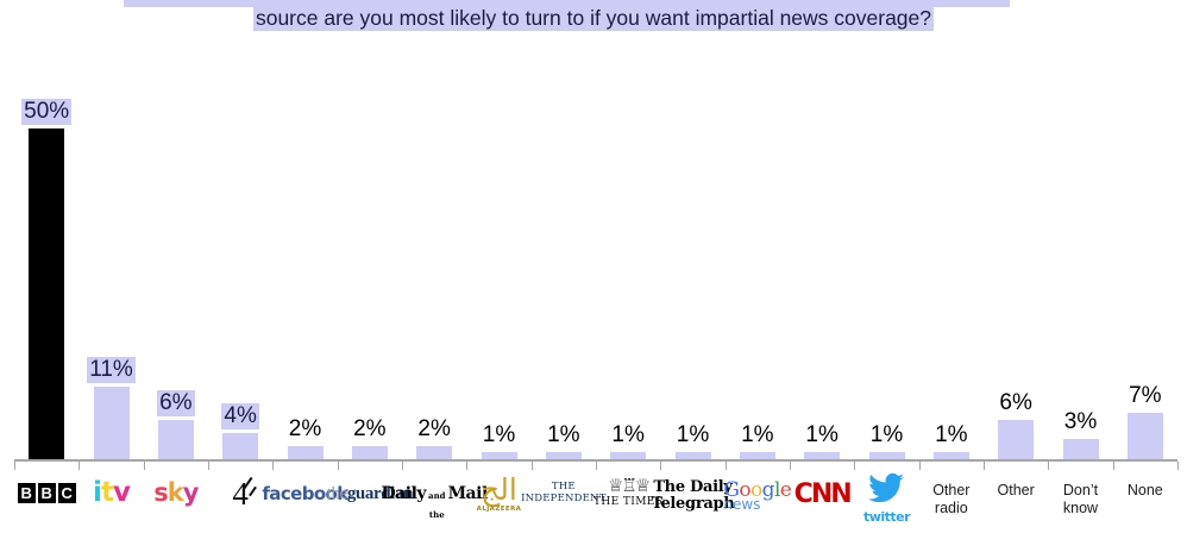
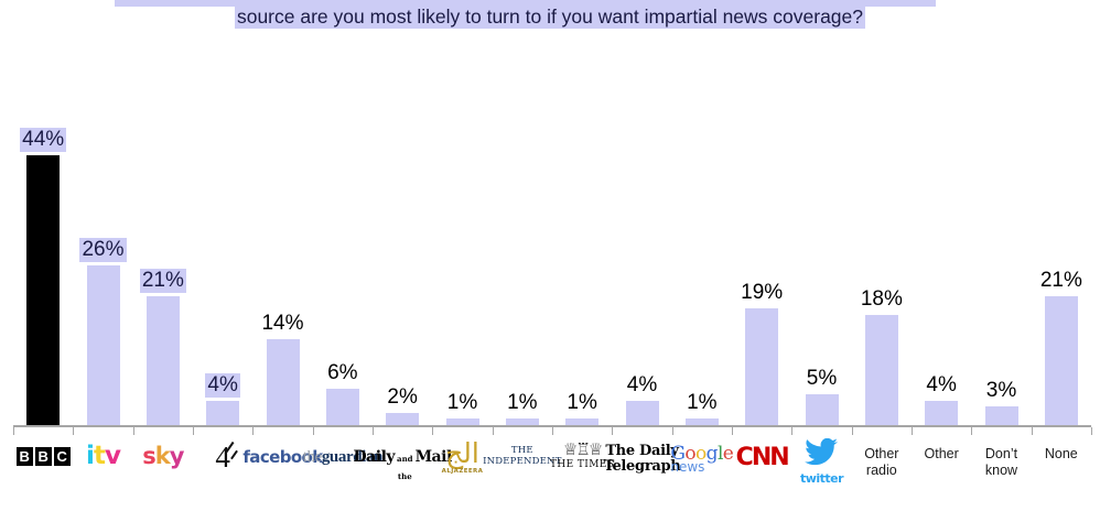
BBC: 50% -> 44%
itv: 11% -> 26%
sky: 6% -> 21%
facebook: 2% -> 14%
the guardian: 2% -> 6%
The Daily Telegraph: 1% -> 4%
CNN: 1% -> 19%
twitter: 1% -> 5%
Other radio: 1% -> 18%
Other: 6% -> 4%
None: 7% -> 21%
